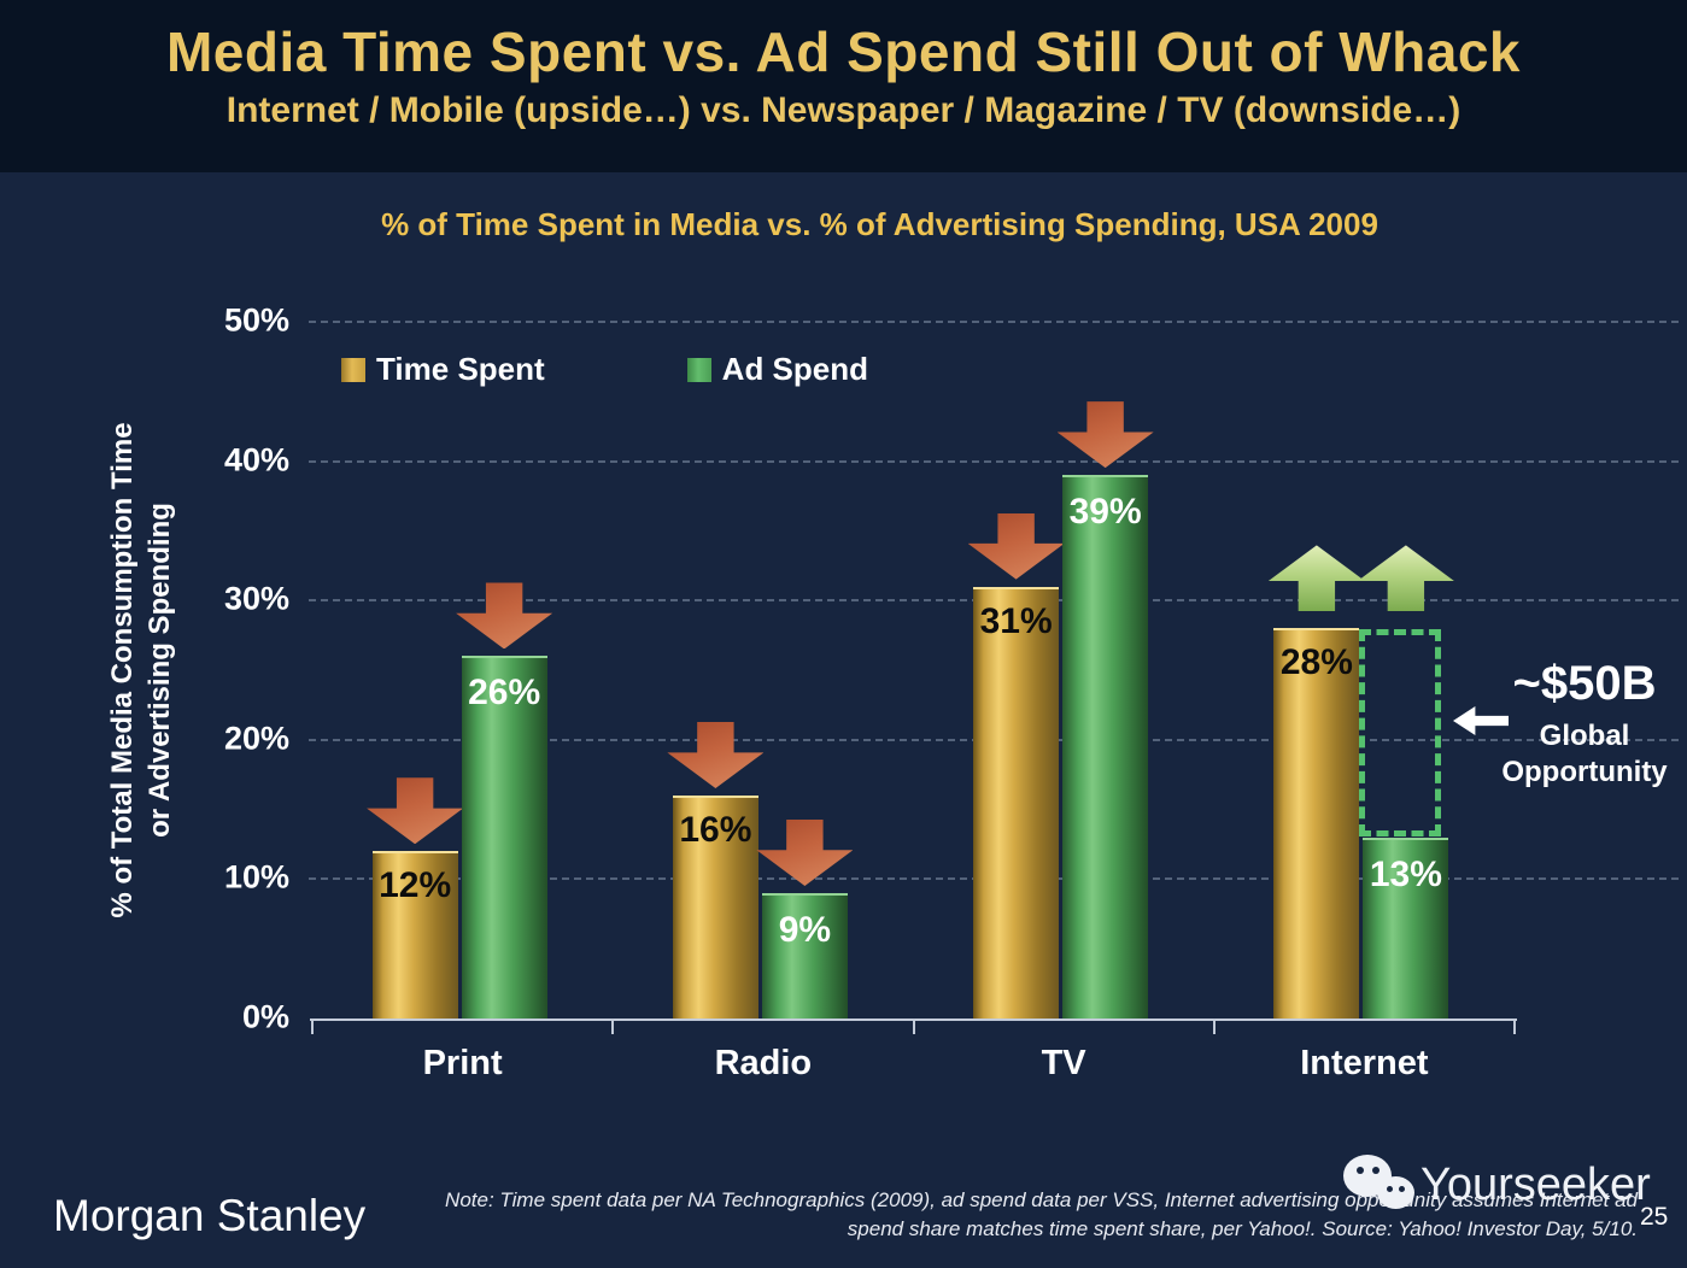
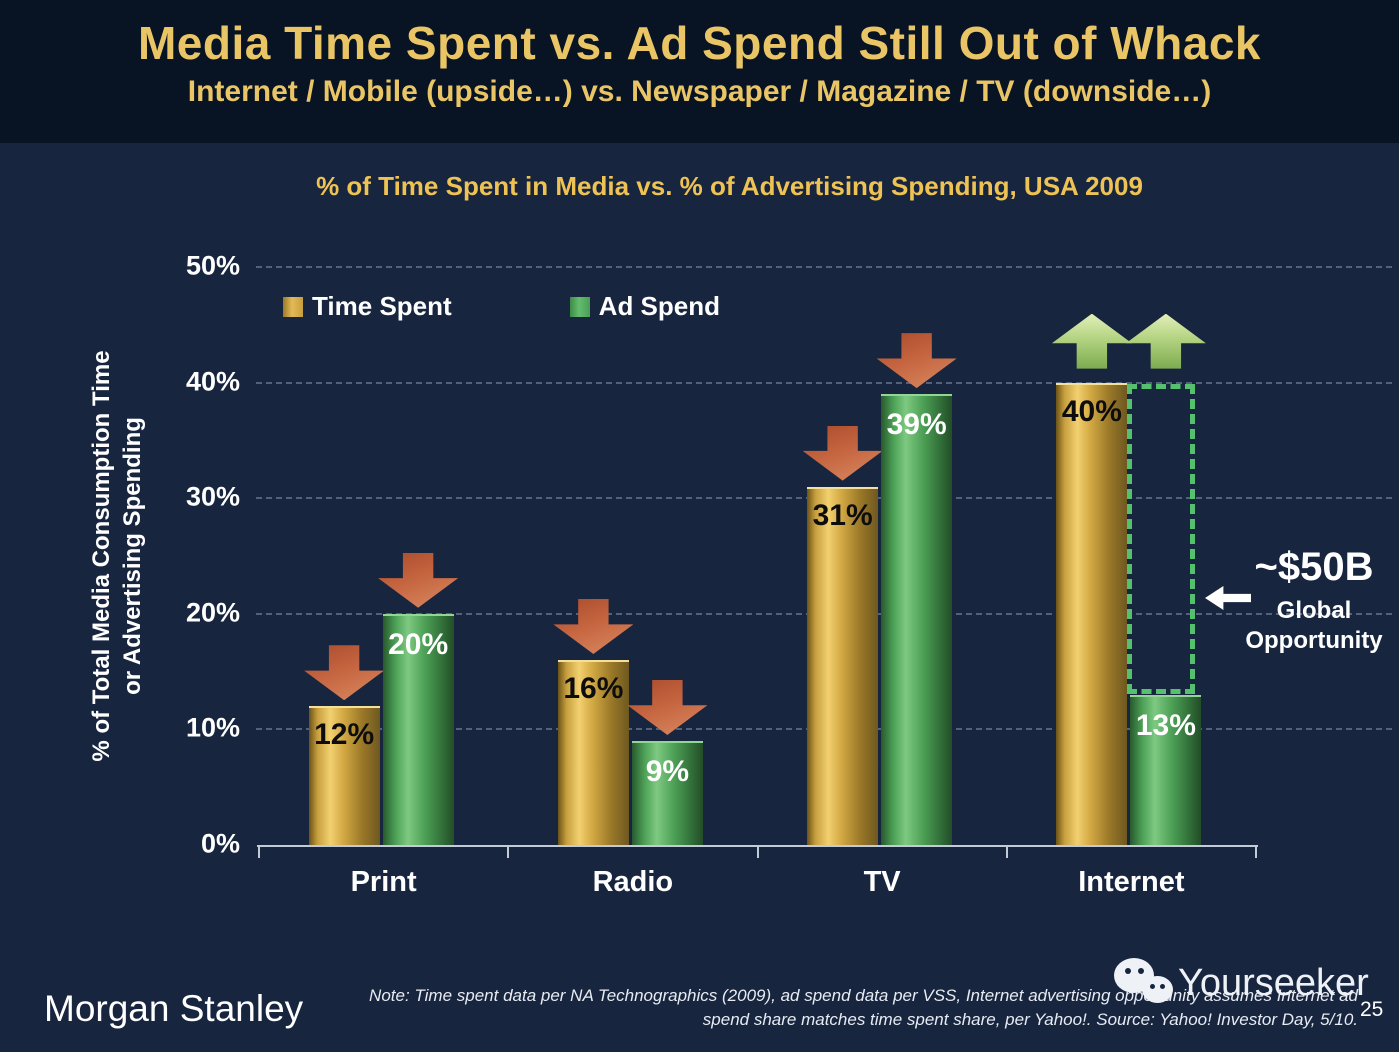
Ad Spend/Print: 26% -> 20%
Time Spent/Internet: 28% -> 40%
